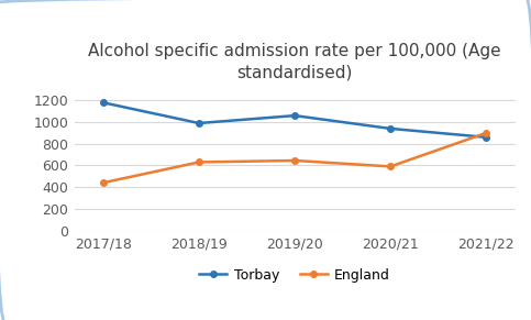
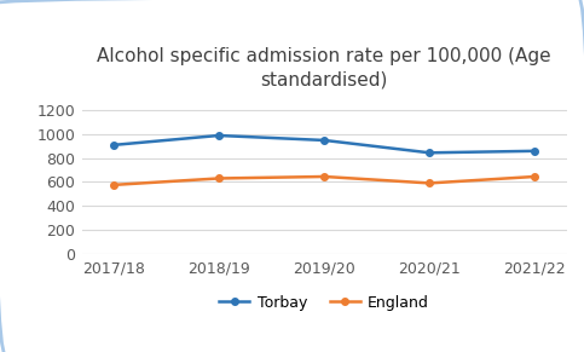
Torbay/2017/18: 1180 -> 910
England/2017/18: 440 -> 580
Torbay/2019/20: 1060 -> 950
Torbay/2020/21: 940 -> 840
England/2021/22: 900 -> 640
